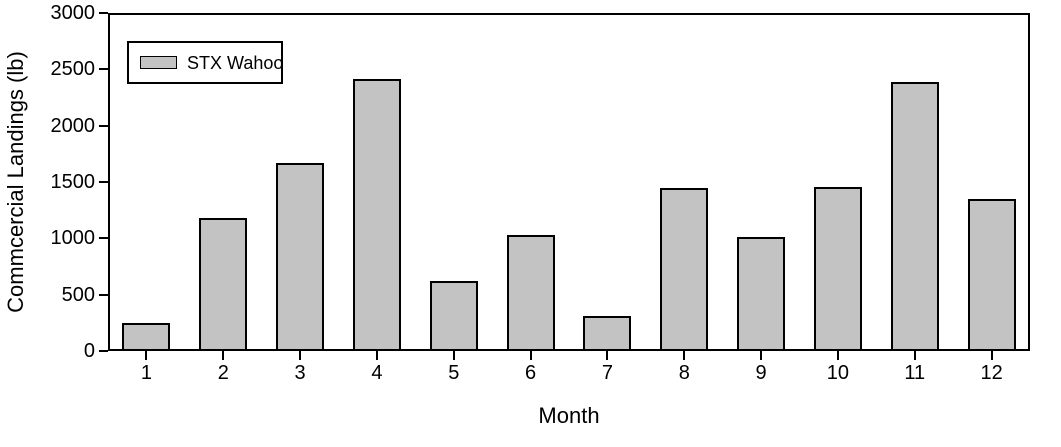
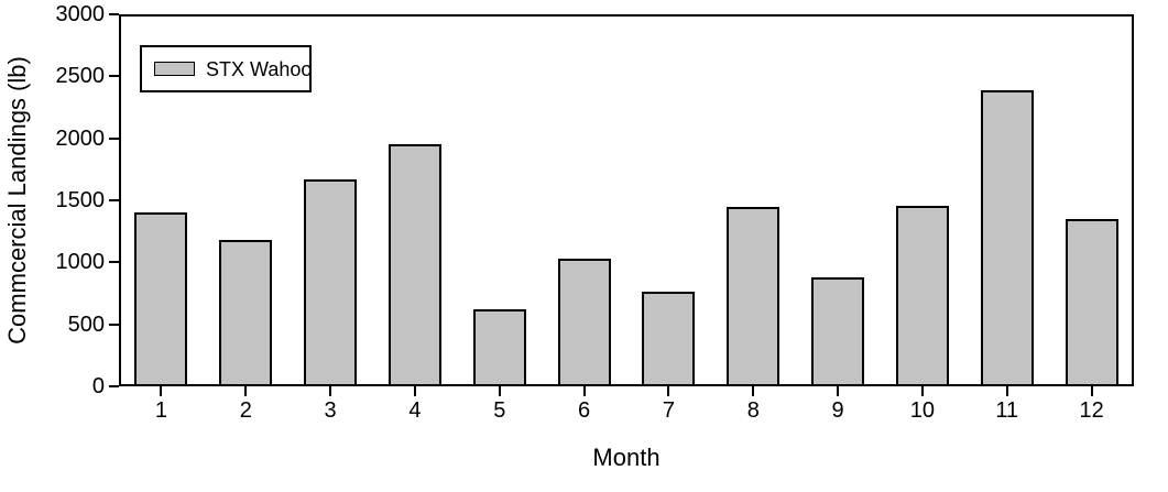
1: 250 -> 1400
4: 2410 -> 1950
7: 310 -> 760
9: 1010 -> 880
